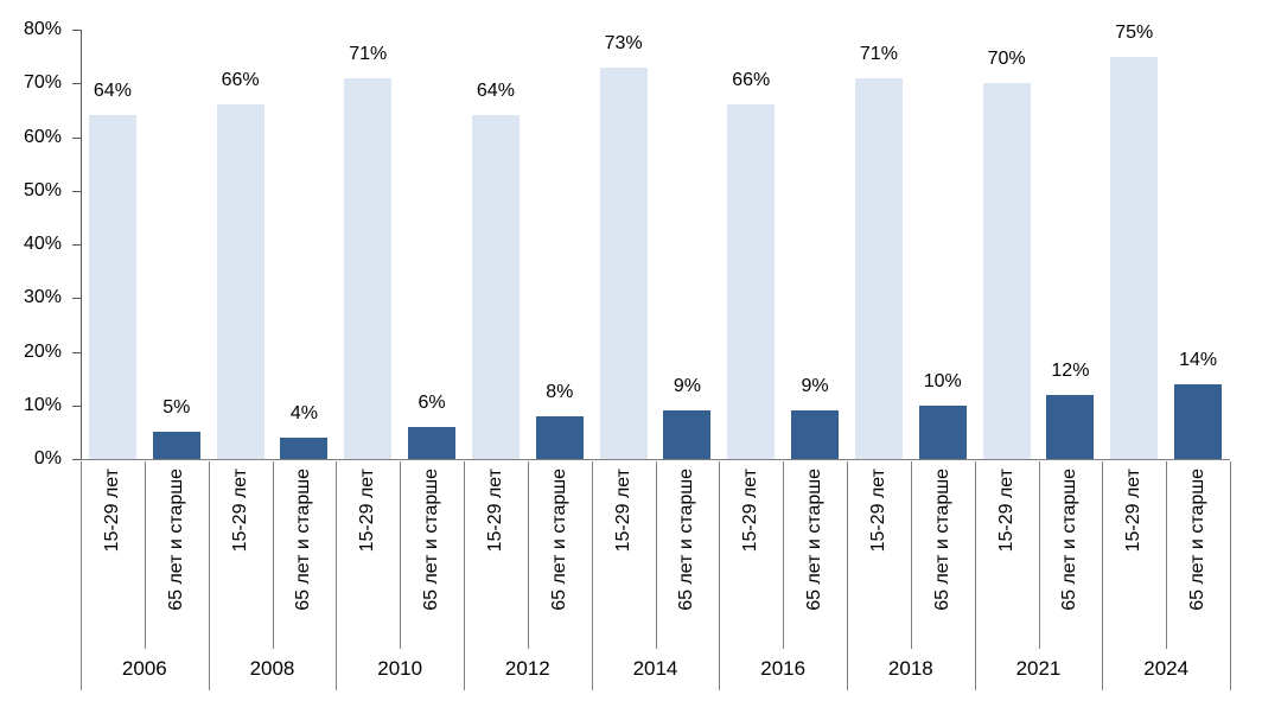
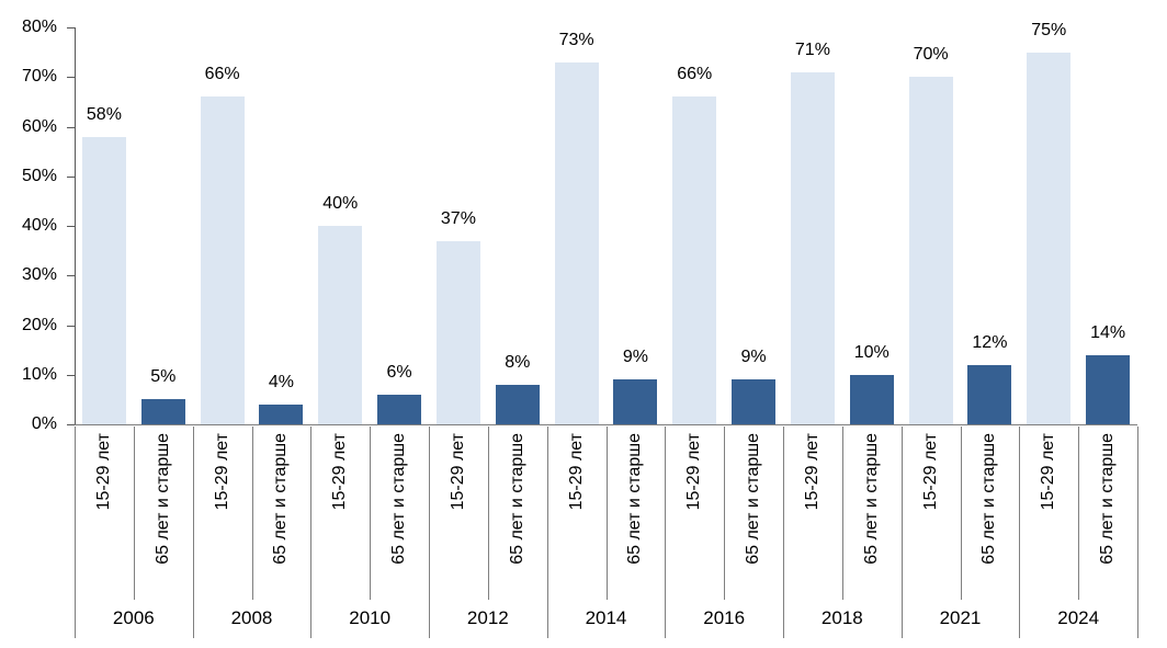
15-29 лет/2006: 64% -> 58%
15-29 лет/2010: 71% -> 40%
15-29 лет/2012: 64% -> 37%
